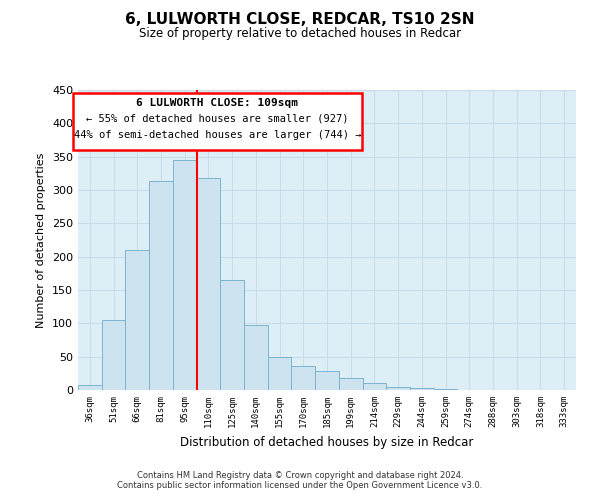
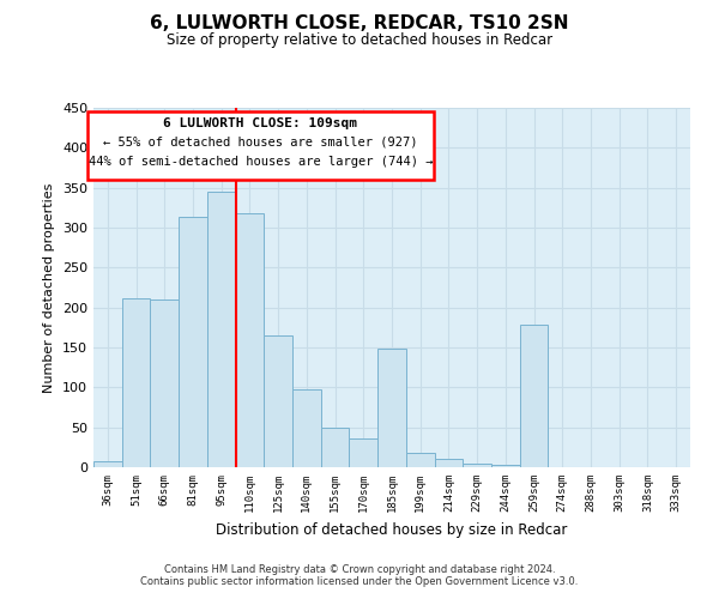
51sqm: 105 -> 212
185sqm: 29 -> 148
259sqm: 1 -> 178
